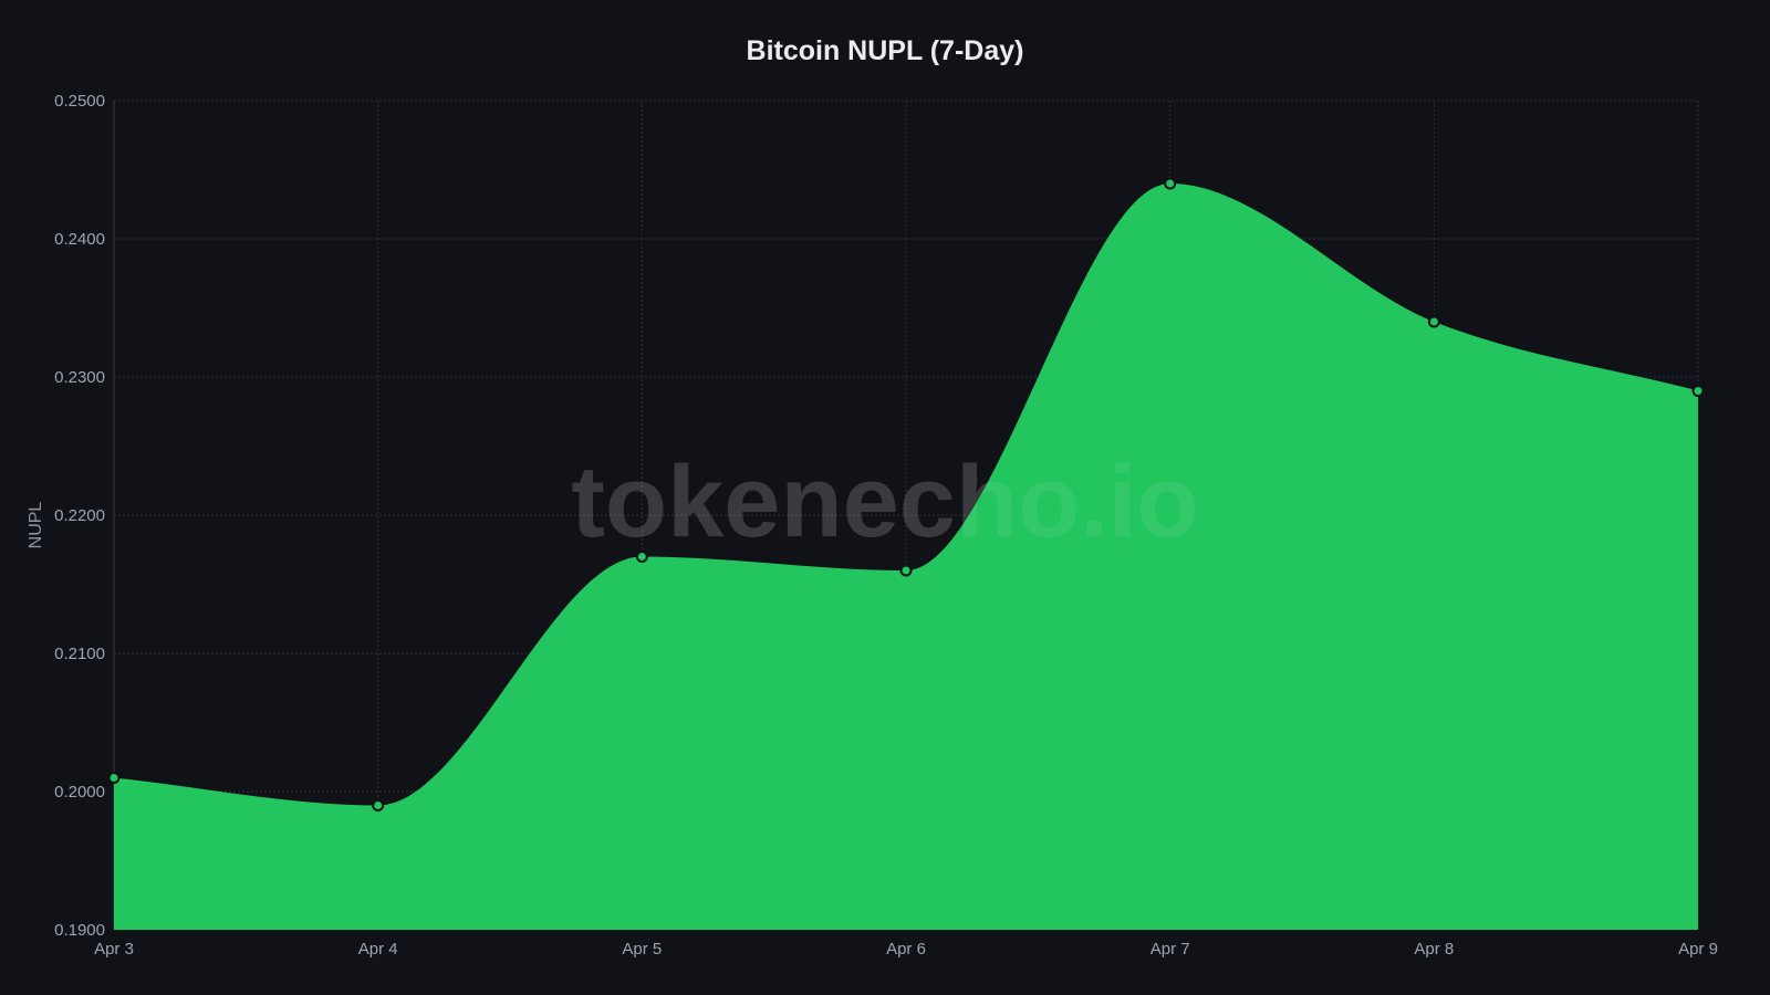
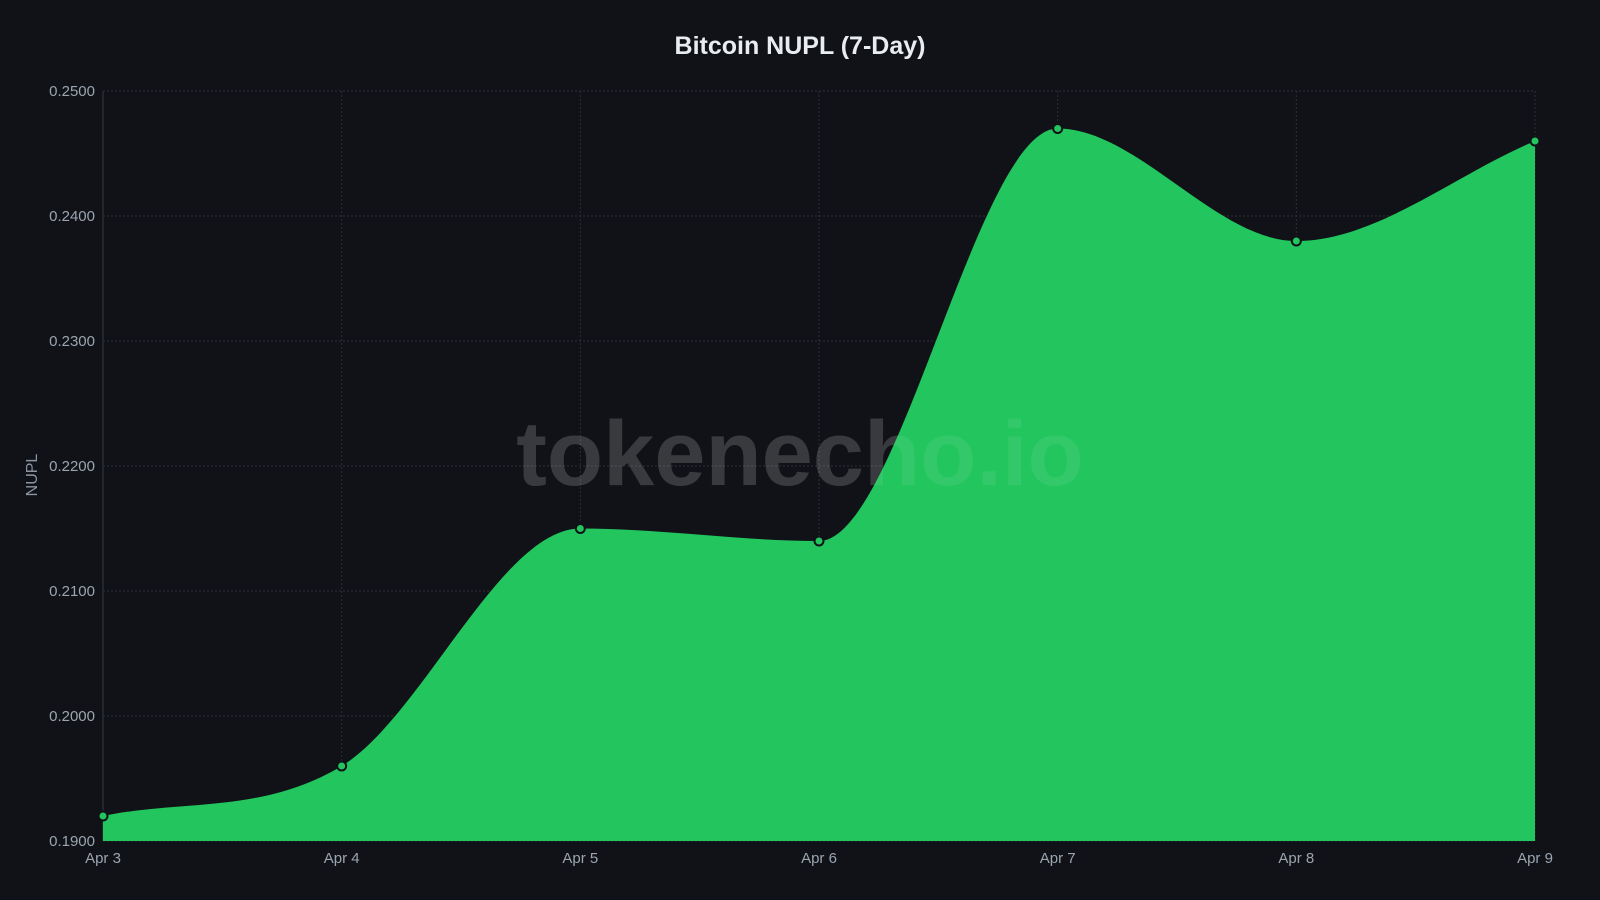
Apr 3: 0.201 -> 0.192
Apr 4: 0.199 -> 0.196
Apr 5: 0.217 -> 0.215
Apr 6: 0.216 -> 0.214
Apr 7: 0.244 -> 0.247
Apr 8: 0.234 -> 0.238
Apr 9: 0.229 -> 0.246
